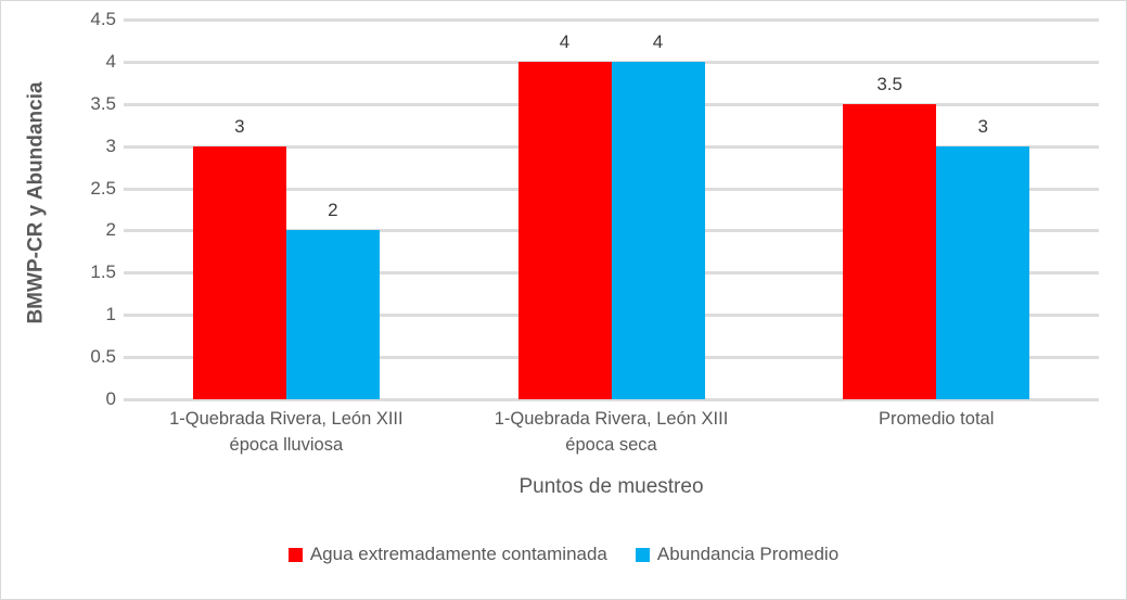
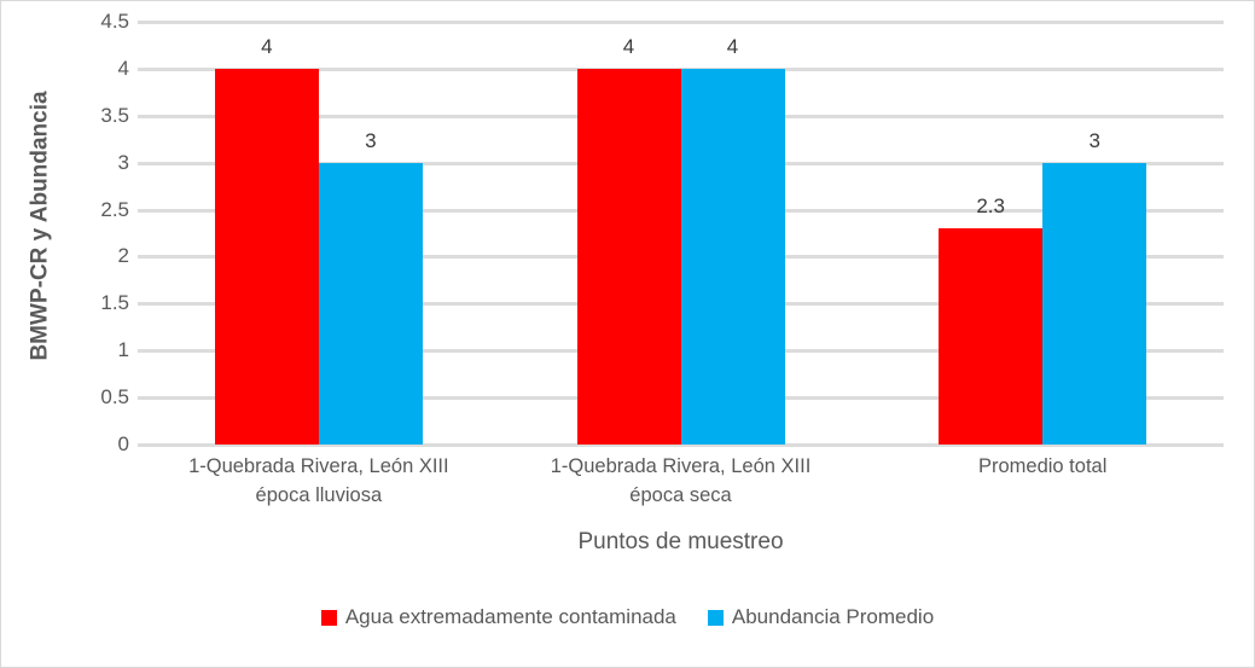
Agua extremadamente contaminada/1-Quebrada Rivera, León XIII época lluviosa: 3 -> 4
Abundancia Promedio/1-Quebrada Rivera, León XIII época lluviosa: 2 -> 3
Agua extremadamente contaminada/Promedio total: 3.5 -> 2.3
